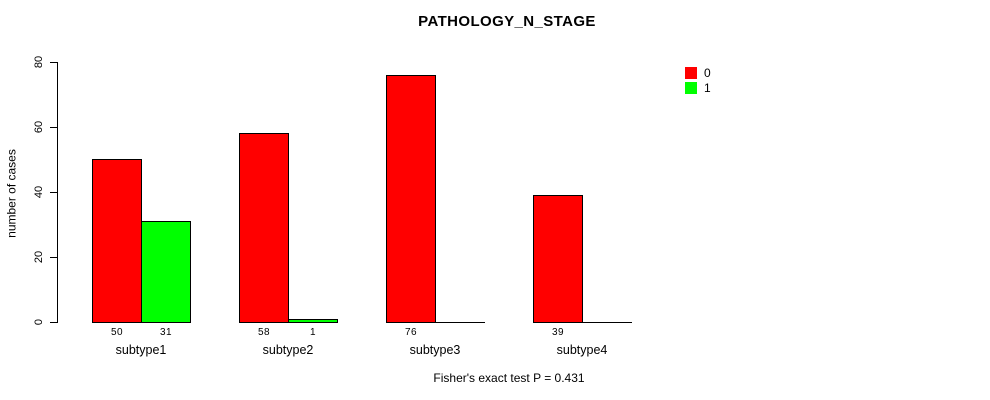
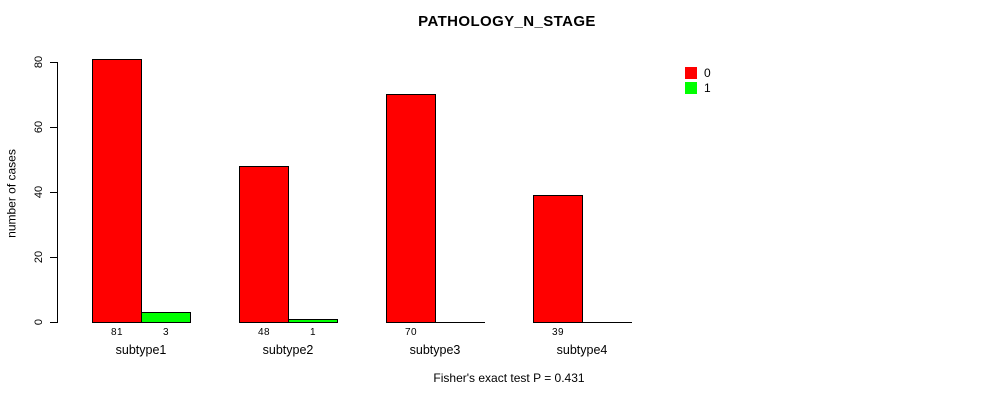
0/subtype1: 50 -> 81
1/subtype1: 31 -> 3
0/subtype2: 58 -> 48
0/subtype3: 76 -> 70
